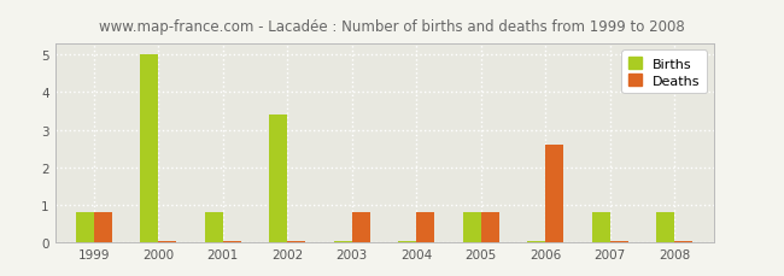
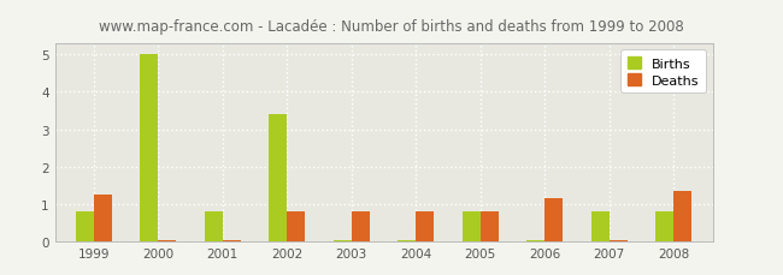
Deaths/1999: 0.80 -> 1.25
Deaths/2002: 0.05 -> 0.80
Deaths/2006: 2.60 -> 1.15
Deaths/2008: 0.05 -> 1.35
